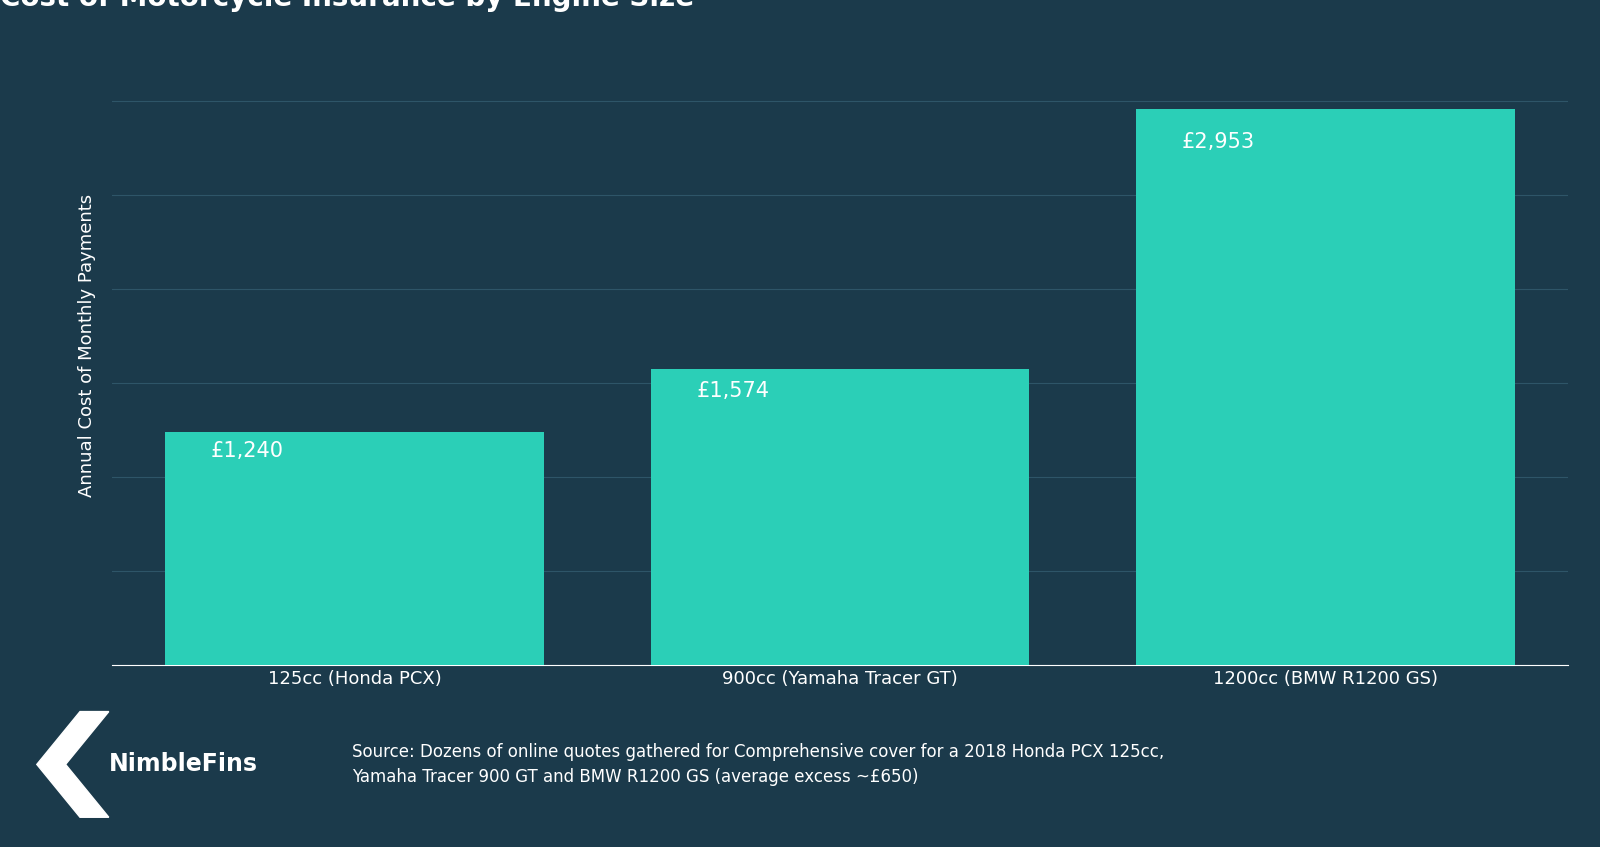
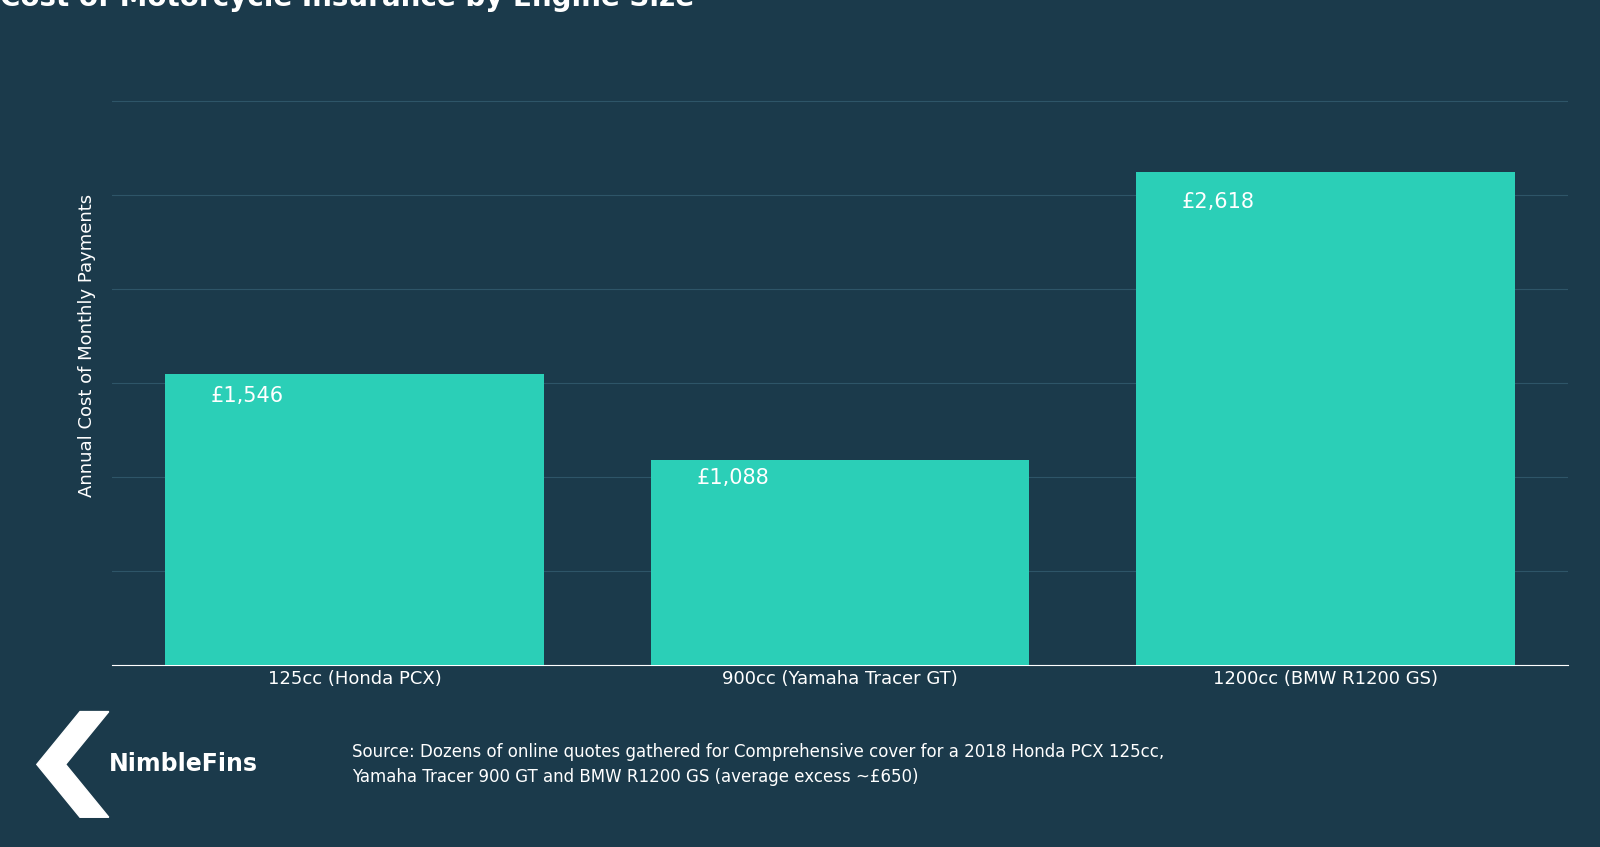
125cc (Honda PCX): £1,240 -> £1,546
900cc (Yamaha Tracer GT): £1,574 -> £1,088
1200cc (BMW R1200 GS): £2,953 -> £2,618
